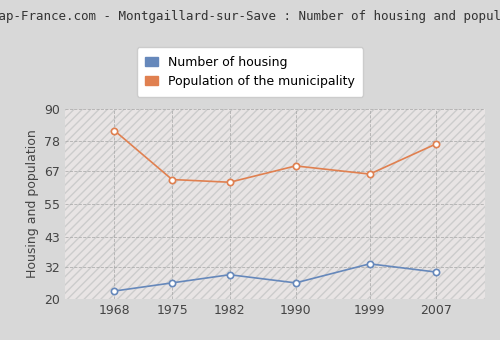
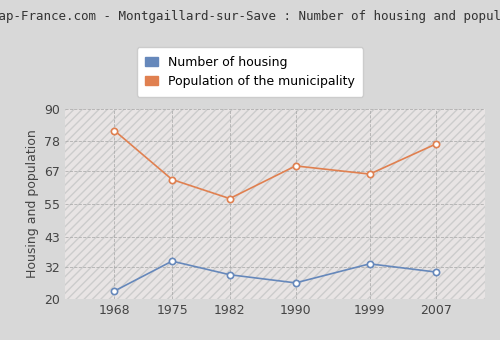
Number of housing/1975: 26 -> 34
Population of the municipality/1982: 63 -> 57
